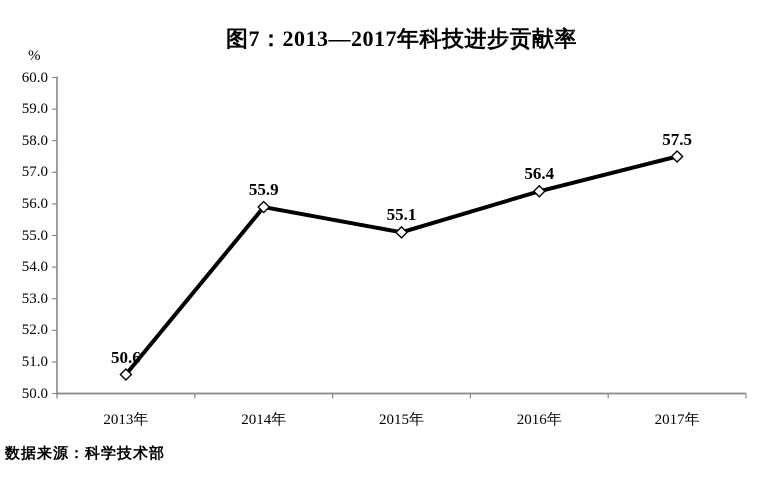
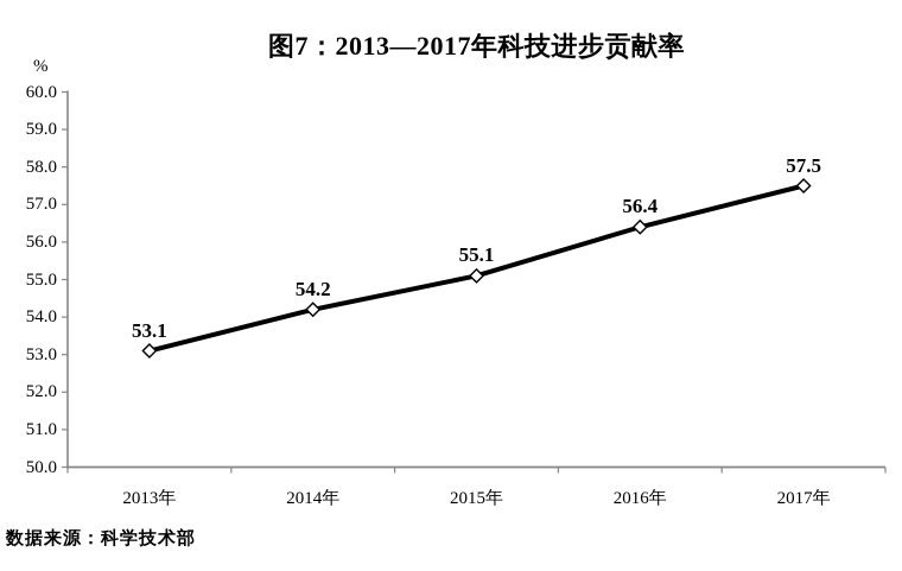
2013年: 50.6 -> 53.1
2014年: 55.9 -> 54.2
